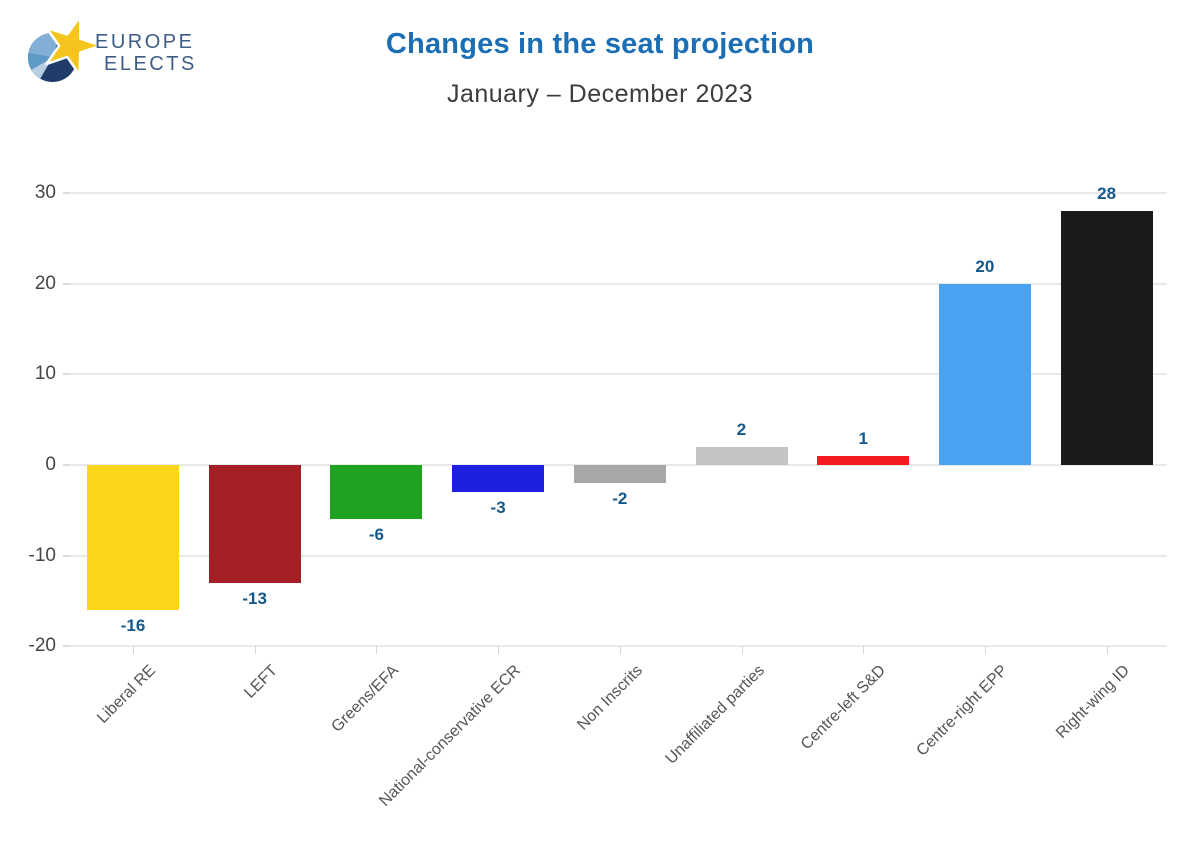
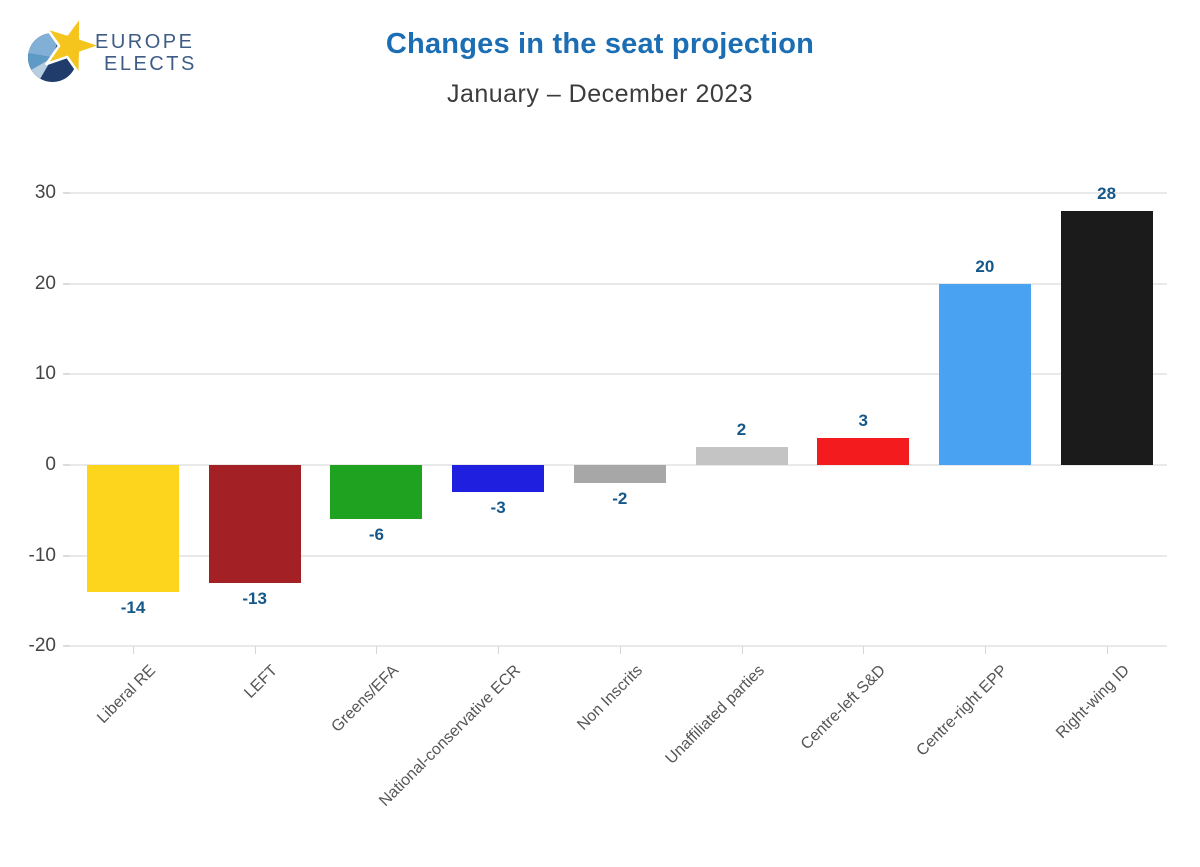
Liberal RE: -16 -> -14
Centre-left S&D: 1 -> 3
